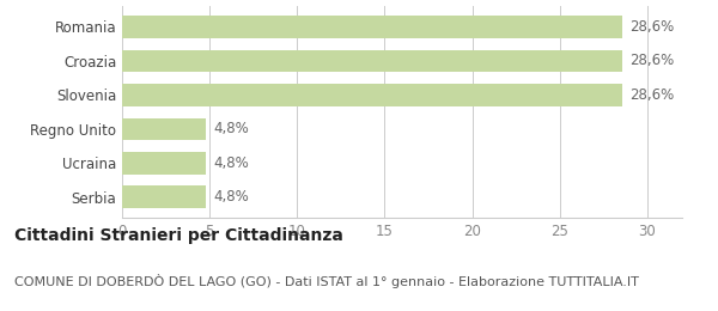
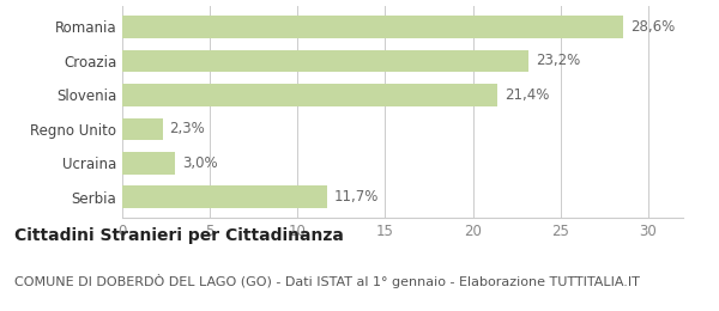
Croazia: 28,6% -> 23,2%
Slovenia: 28,6% -> 21,4%
Regno Unito: 4,8% -> 2,3%
Ucraina: 4,8% -> 3,0%
Serbia: 4,8% -> 11,7%
